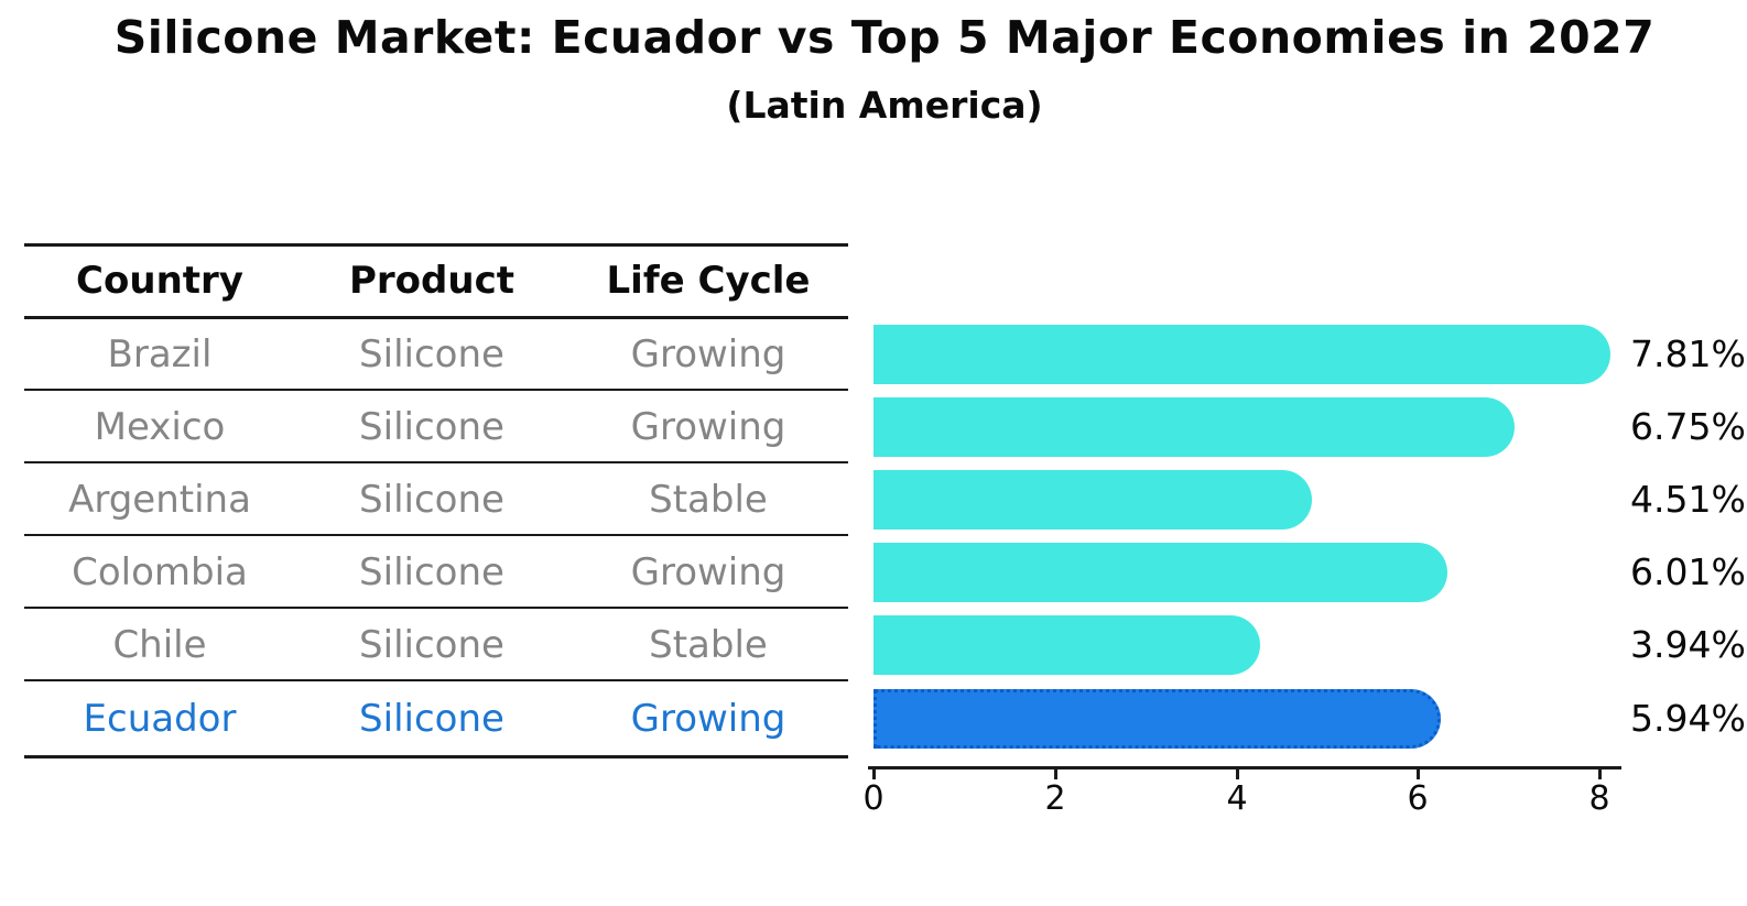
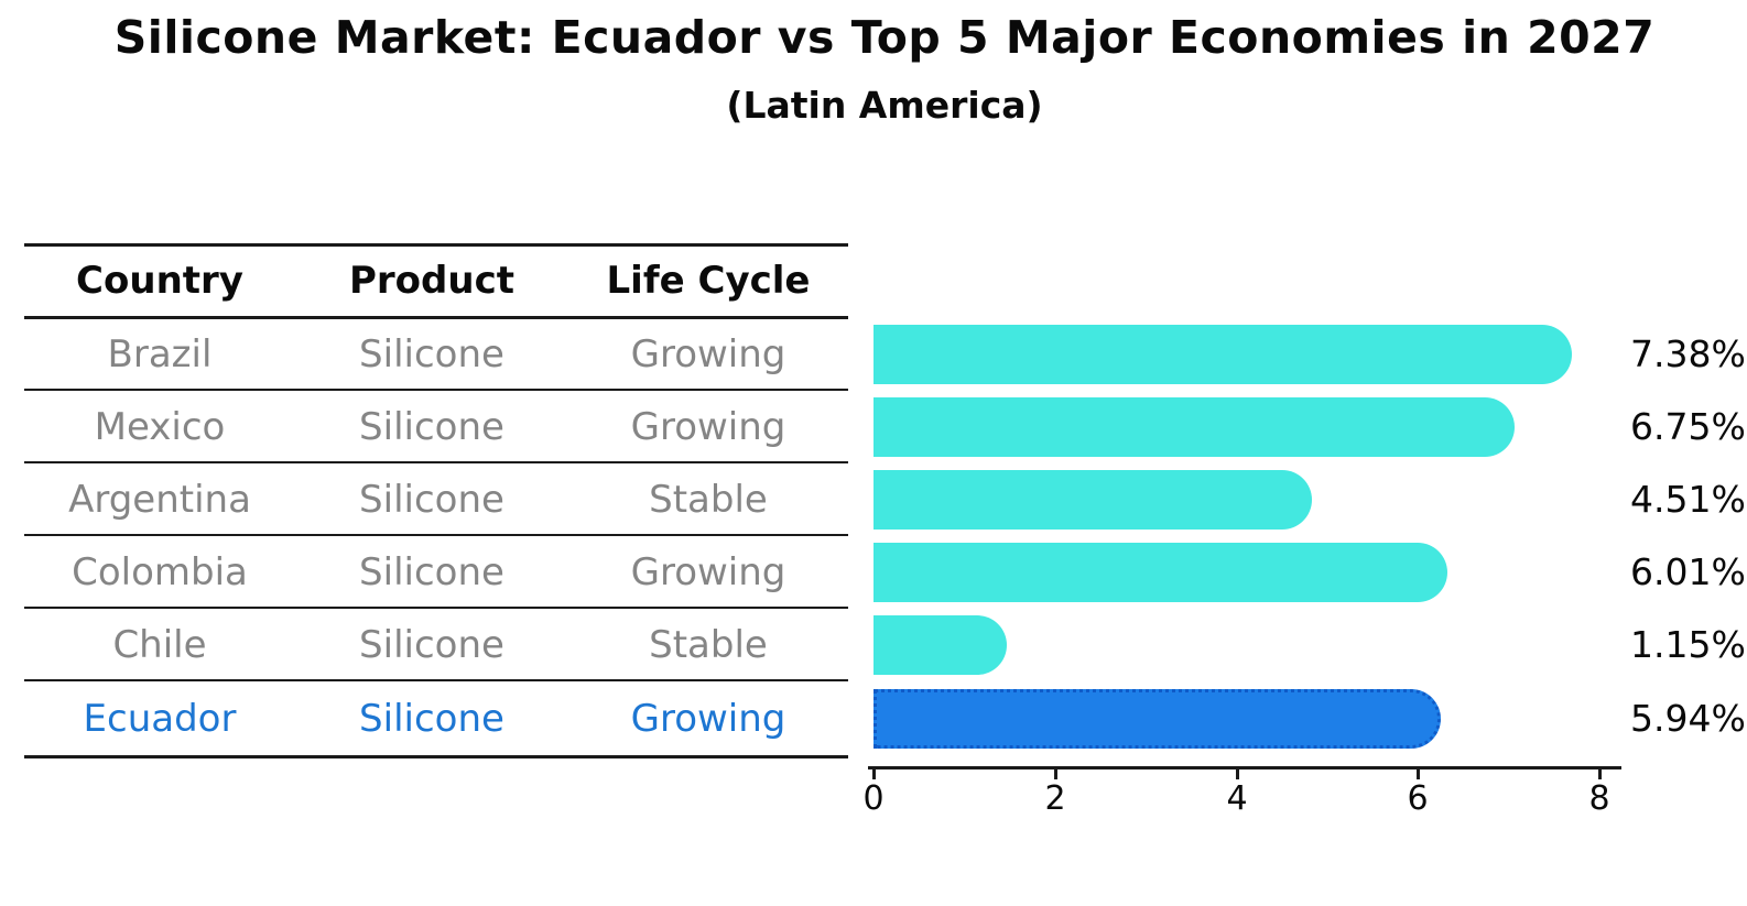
Brazil: 7.81% -> 7.38%
Chile: 3.94% -> 1.15%
